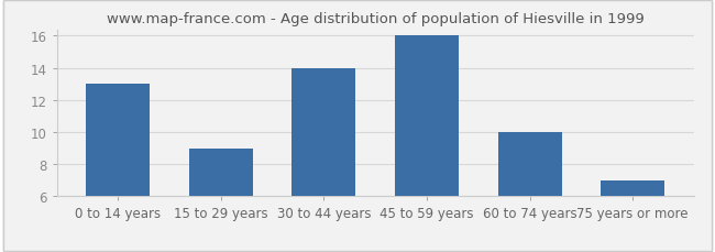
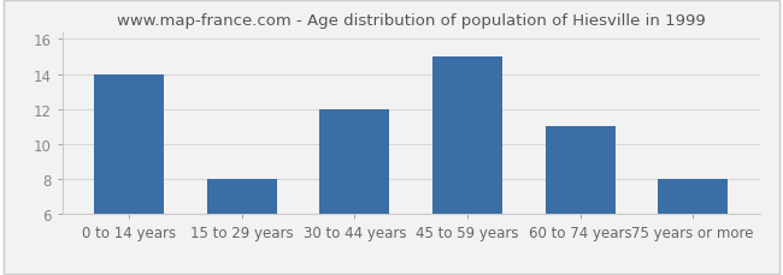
0 to 14 years: 13 -> 14
15 to 29 years: 9 -> 8
30 to 44 years: 14 -> 12
45 to 59 years: 16 -> 15
60 to 74 years: 10 -> 11
75 years or more: 7 -> 8
